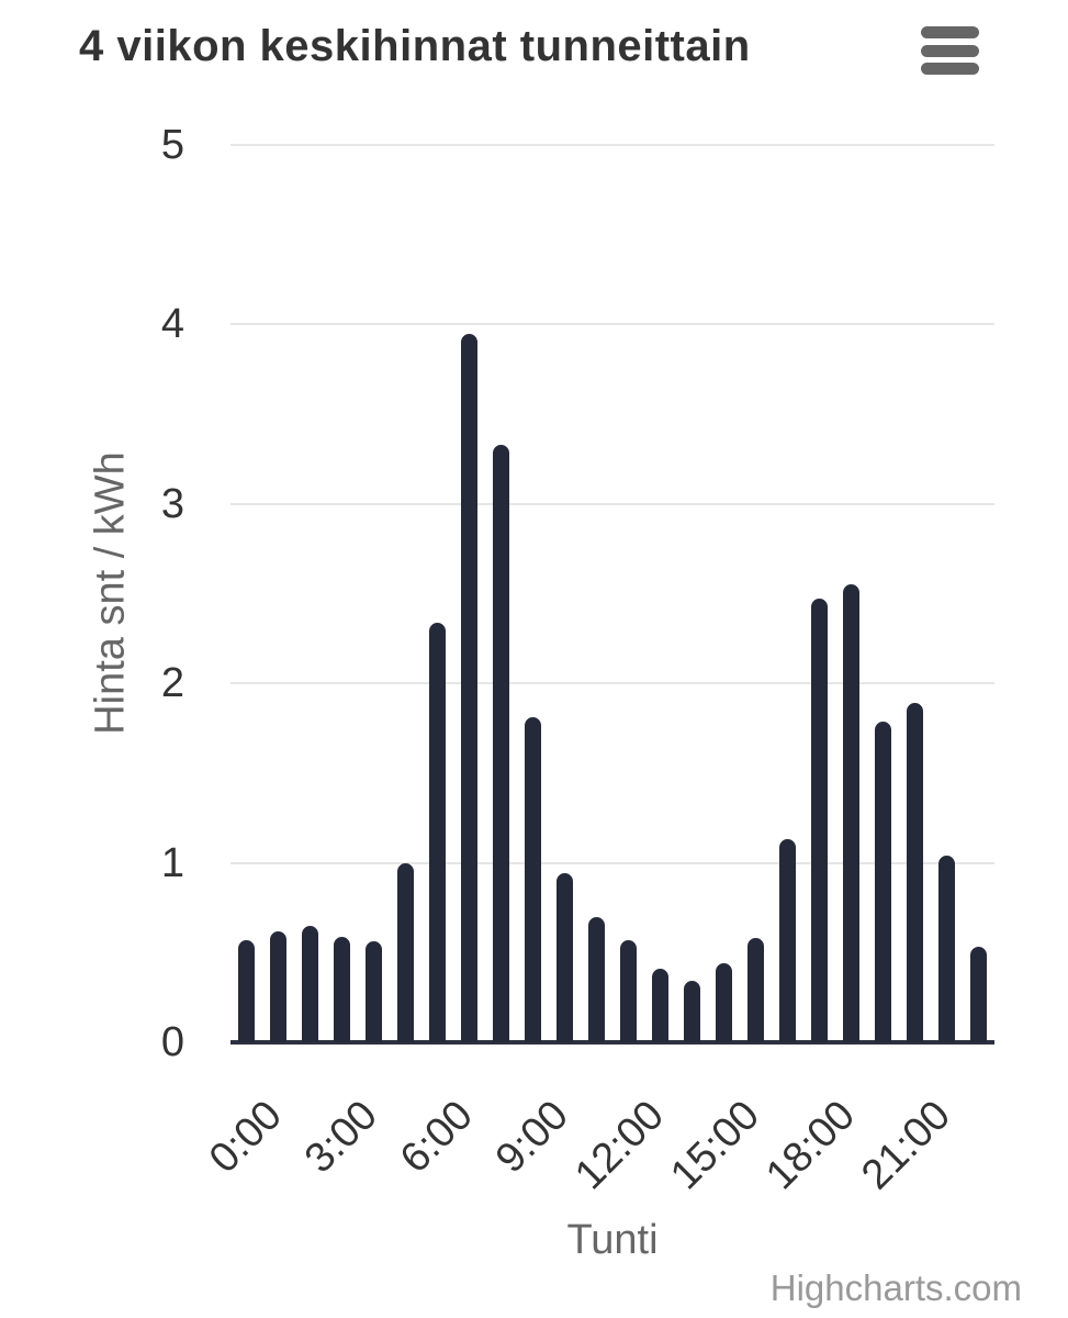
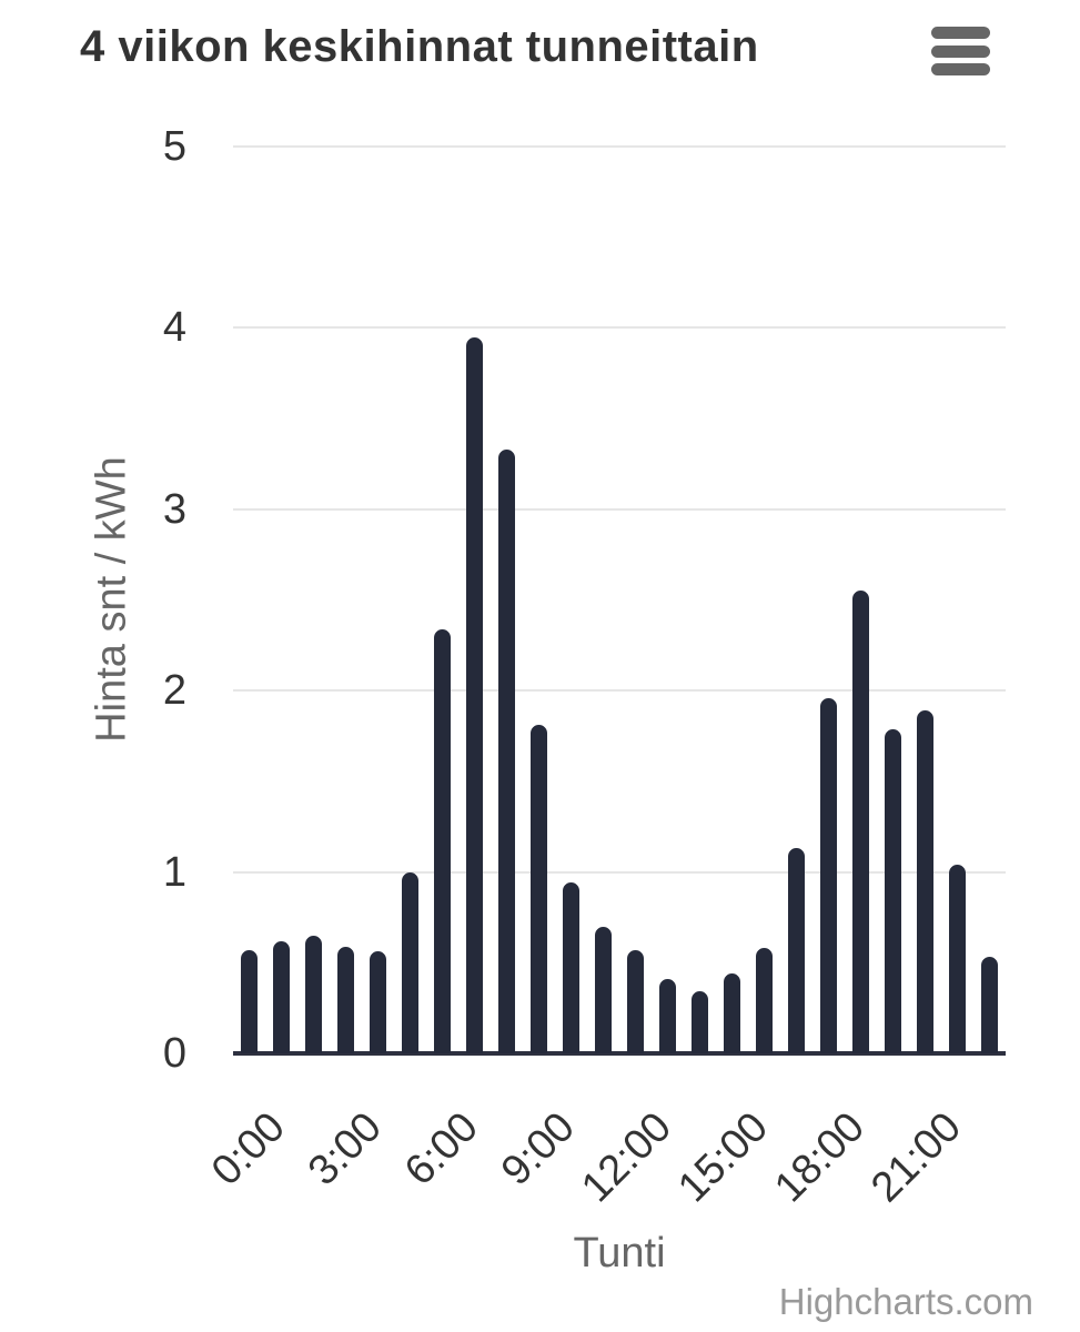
18:00: 2.47 -> 1.96
